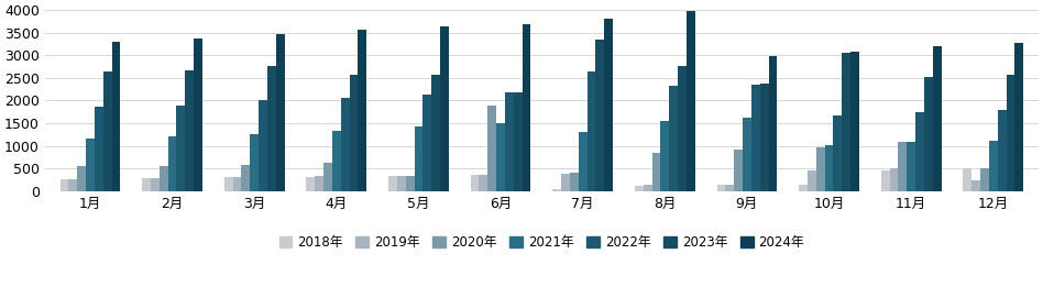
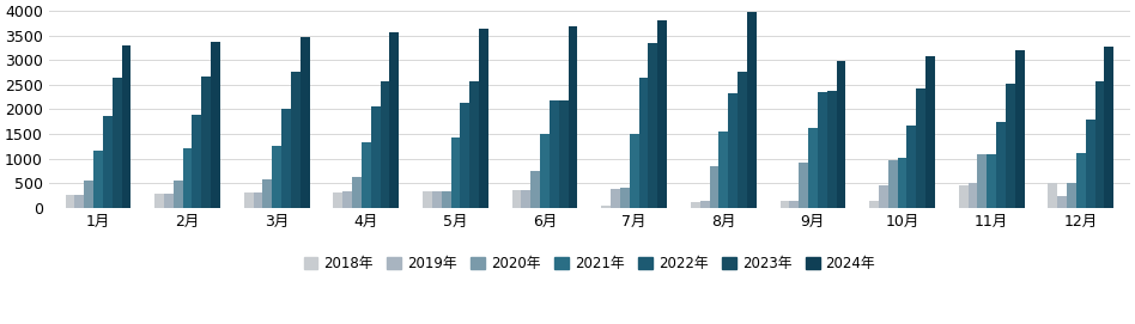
2020年/6月: 1900 -> 750
2021年/7月: 1300 -> 1510
2023年/10月: 3050 -> 2420
